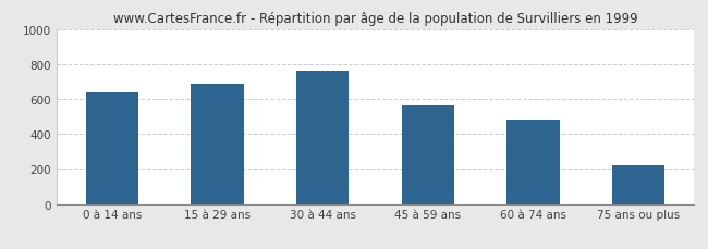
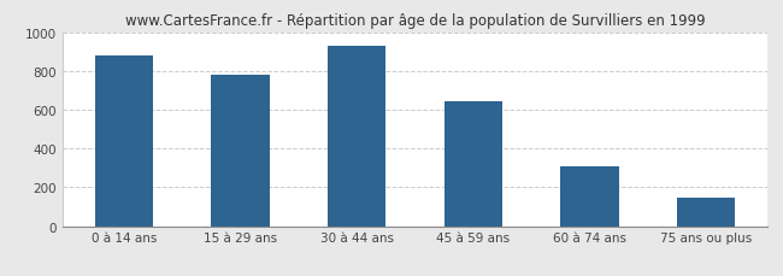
0 à 14 ans: 640 -> 880
15 à 29 ans: 690 -> 780
30 à 44 ans: 760 -> 930
45 à 59 ans: 560 -> 640
60 à 74 ans: 480 -> 300
75 ans ou plus: 220 -> 140
